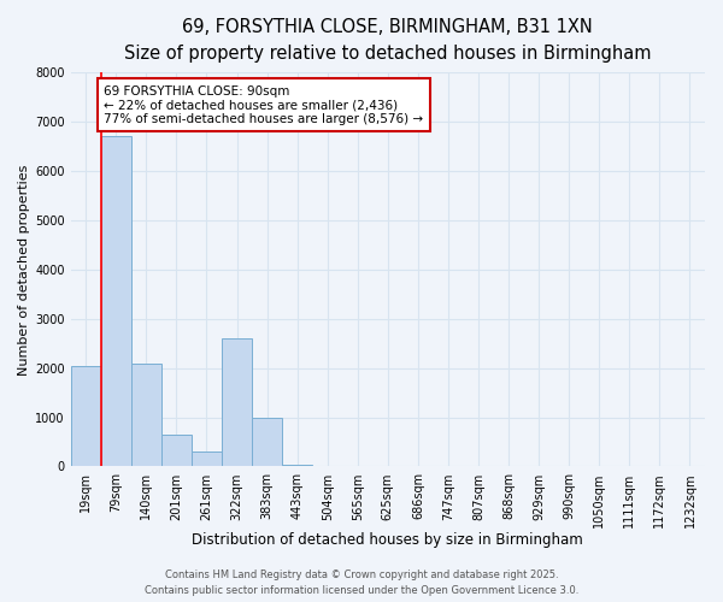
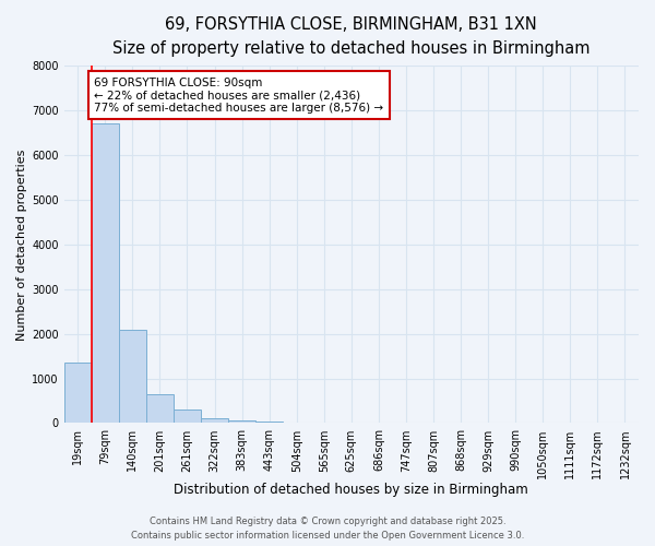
19sqm: 2050 -> 1350
322sqm: 2600 -> 100
383sqm: 1000 -> 60
